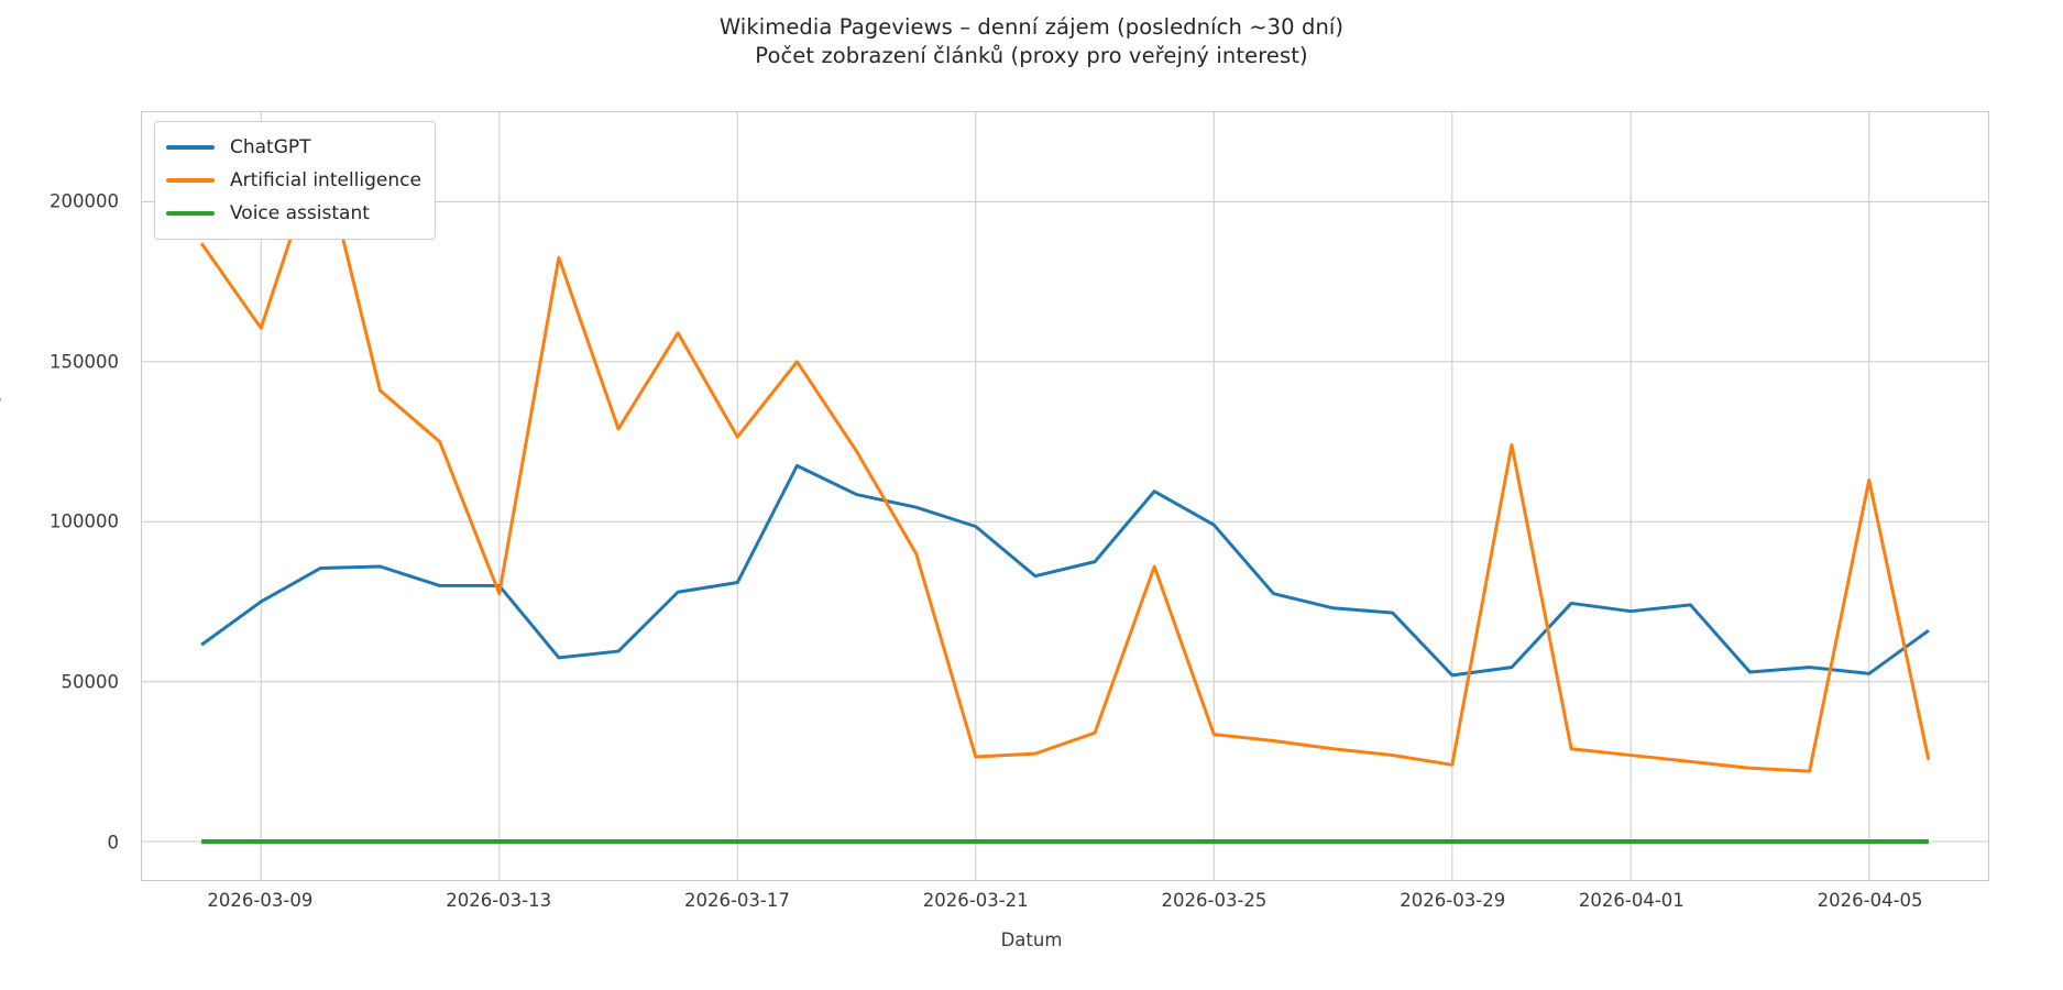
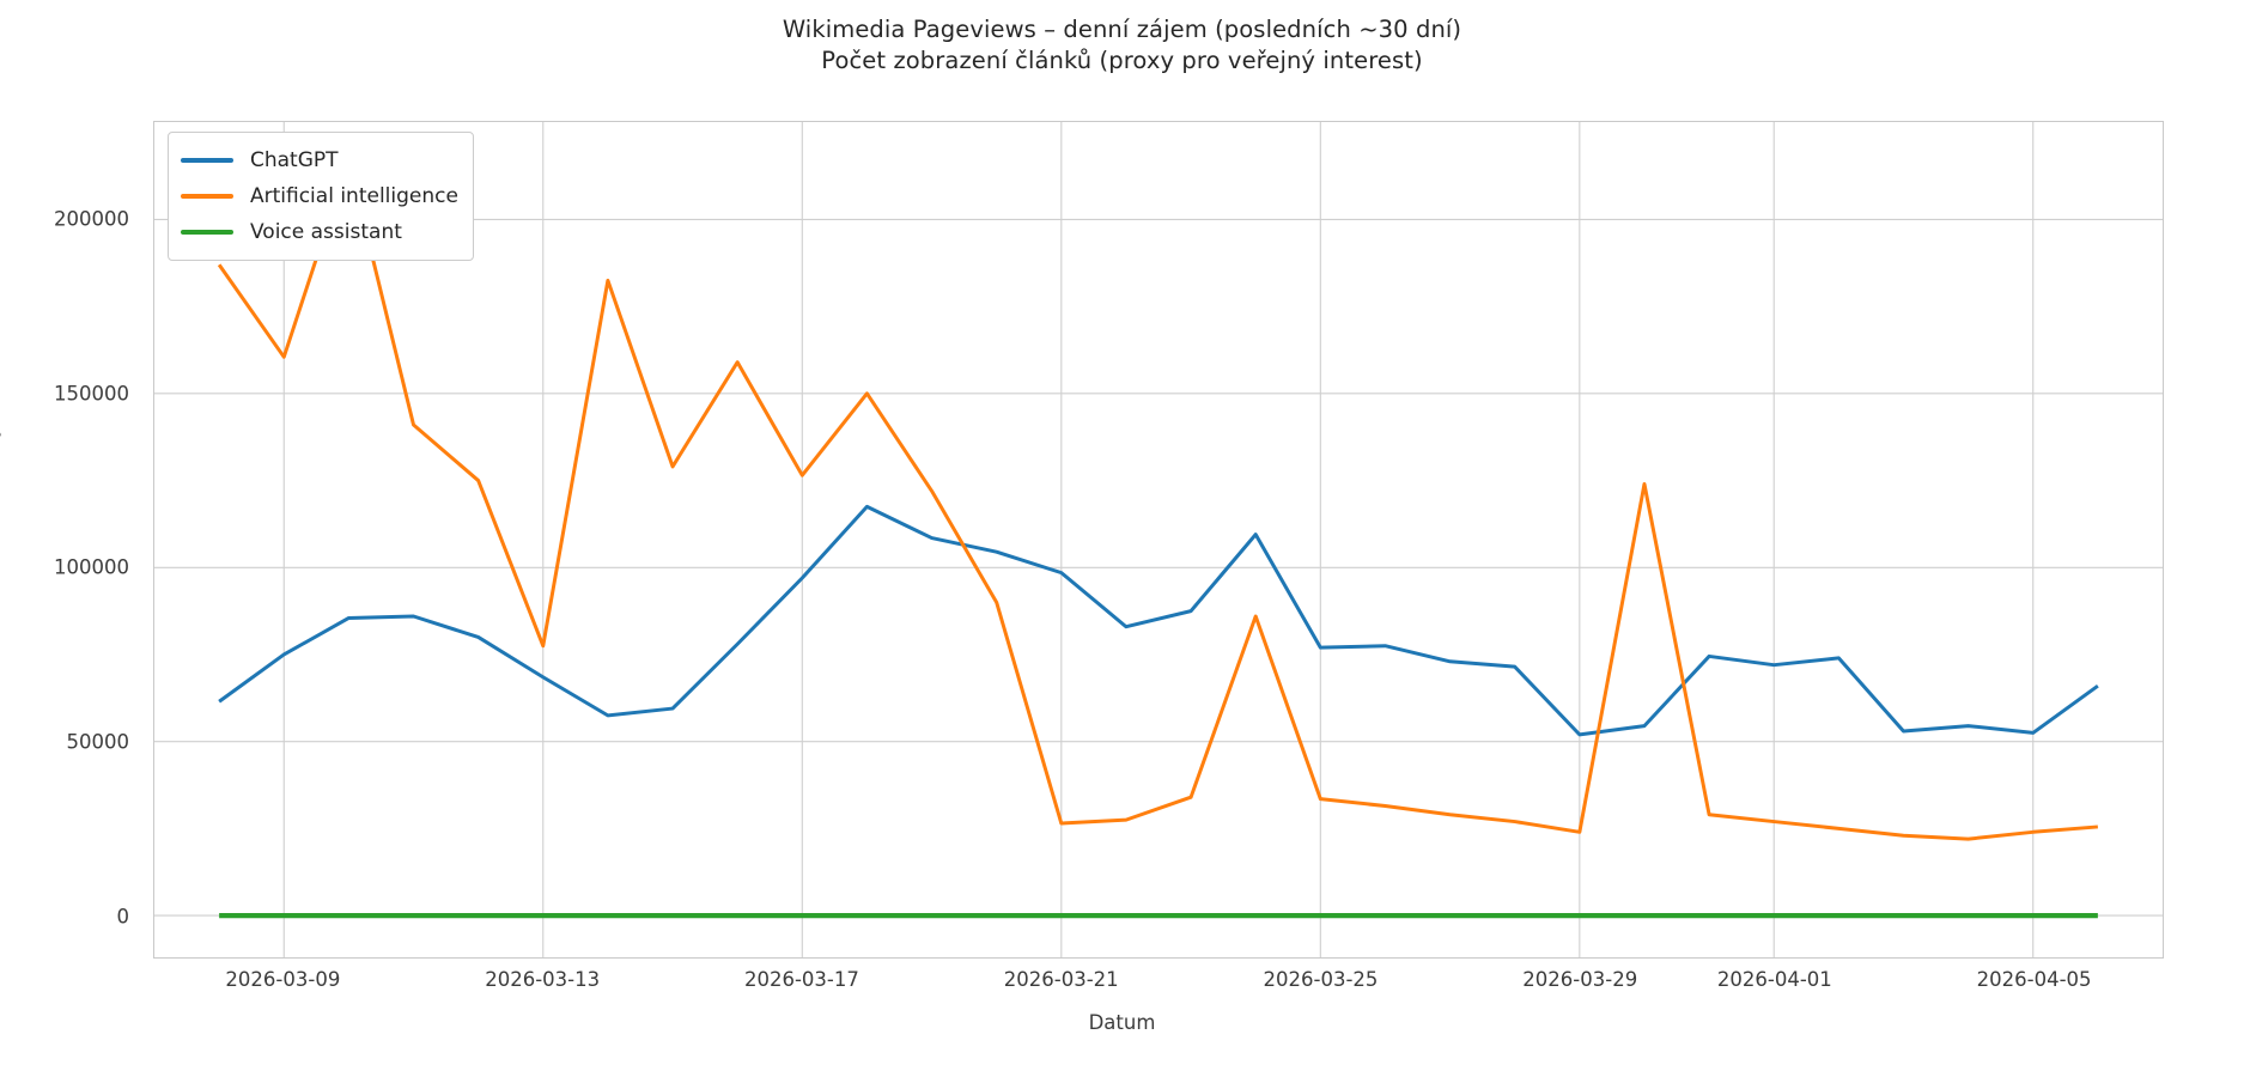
ChatGPT/2026-03-13: 80000 -> 68000
ChatGPT/2026-03-17: 81000 -> 97000
ChatGPT/2026-03-25: 99000 -> 77000
Artificial intelligence/2026-04-05: 113000 -> 24000
